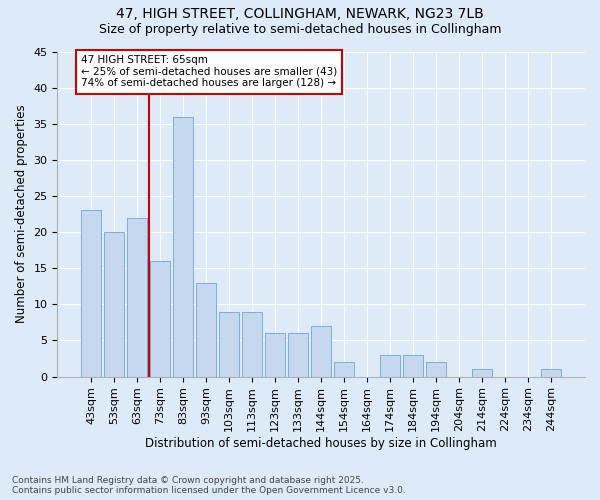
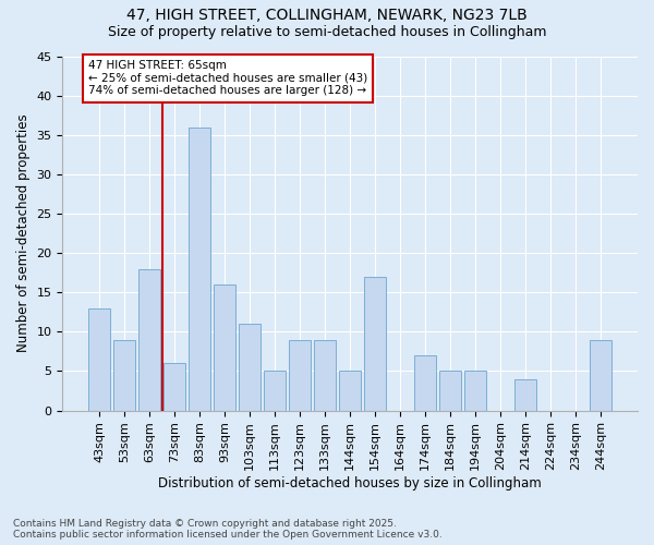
43sqm: 23 -> 13
53sqm: 20 -> 9
63sqm: 22 -> 18
73sqm: 16 -> 6
93sqm: 13 -> 16
103sqm: 9 -> 11
113sqm: 9 -> 5
123sqm: 6 -> 9
133sqm: 6 -> 9
144sqm: 7 -> 5
154sqm: 2 -> 17
174sqm: 3 -> 7
184sqm: 3 -> 5
194sqm: 2 -> 5
214sqm: 1 -> 4
244sqm: 1 -> 9
